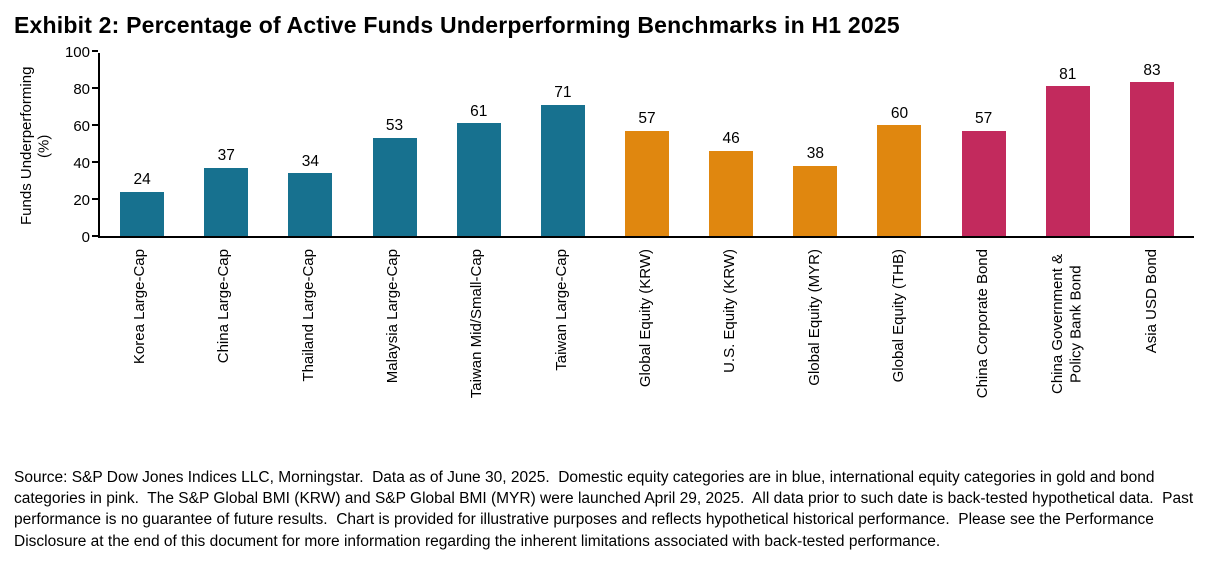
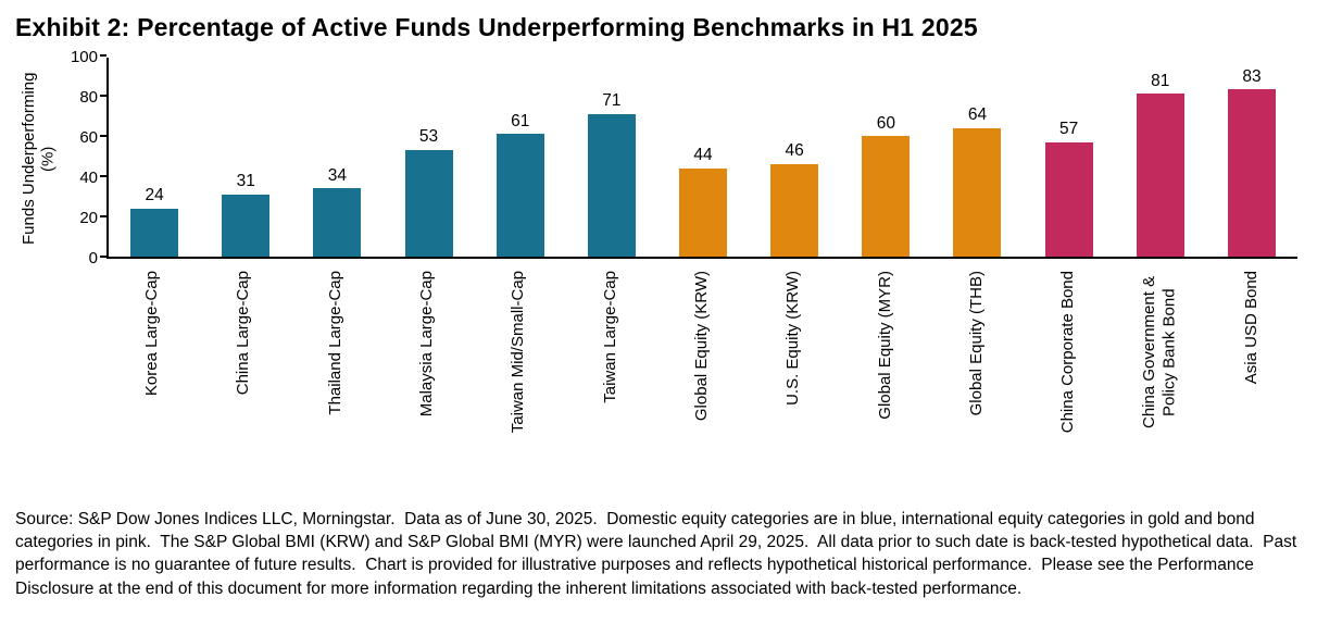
China Large-Cap: 37 -> 31
Global Equity (KRW): 57 -> 44
Global Equity (MYR): 38 -> 60
Global Equity (THB): 60 -> 64
